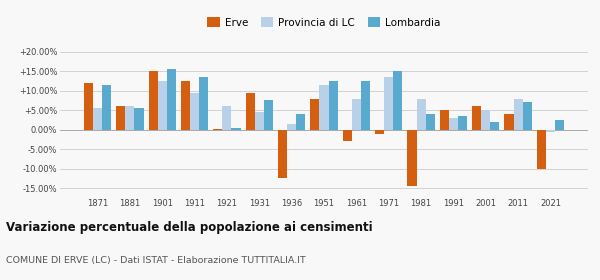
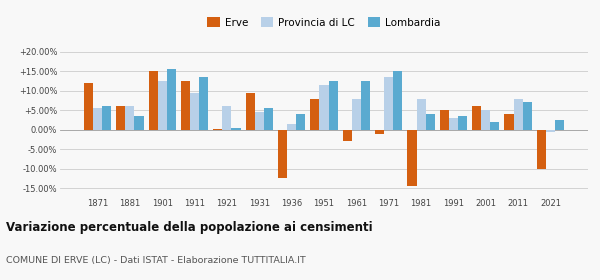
Lombardia/1871: 11.5% -> 6.0%
Lombardia/1881: 5.5% -> 3.5%
Lombardia/1931: 7.5% -> 5.5%
